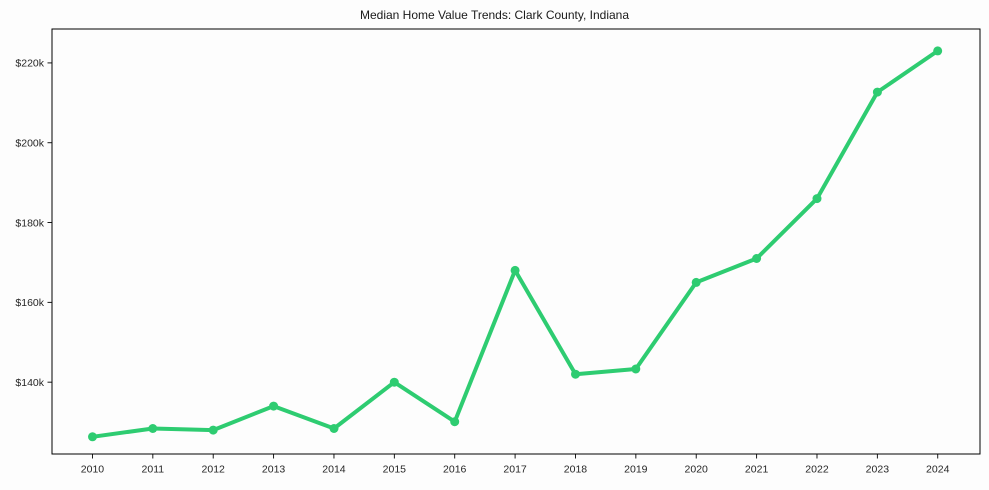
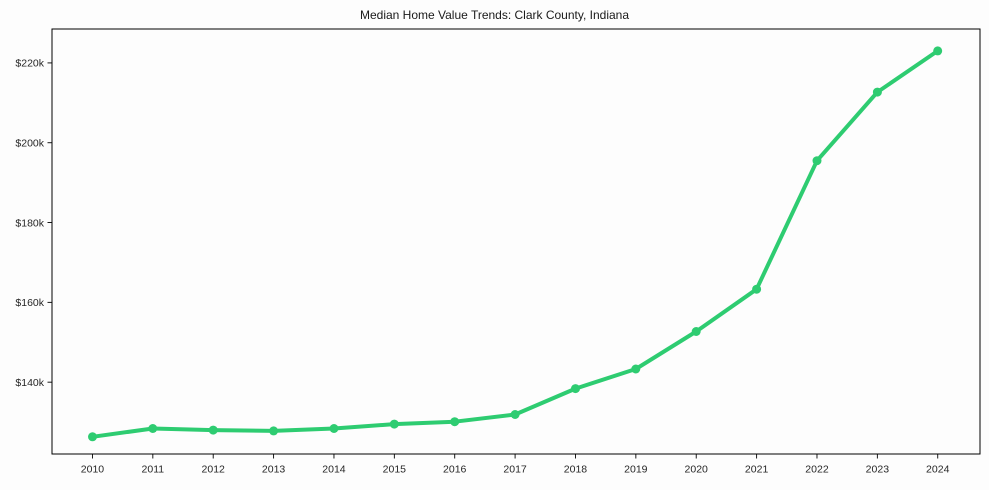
2013: $134k -> $128k
2015: $140k -> $130k
2017: $168k -> $132k
2018: $142k -> $138k
2020: $165k -> $153k
2021: $171k -> $163k
2022: $186k -> $196k
